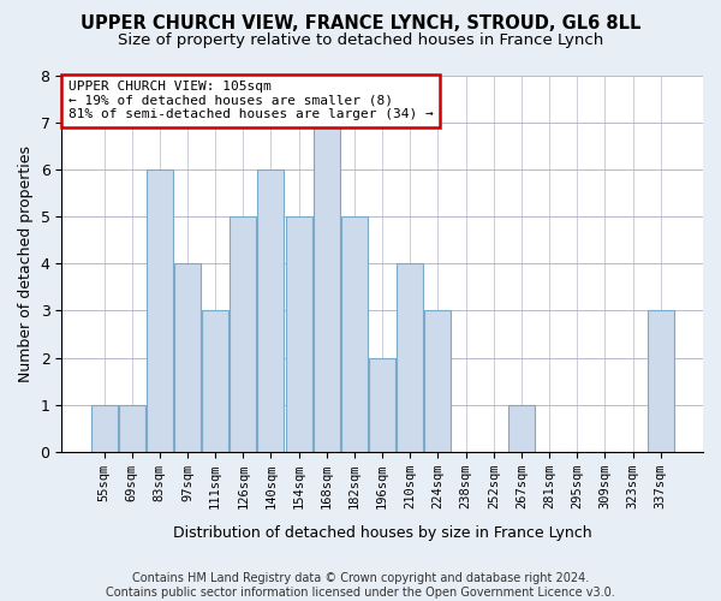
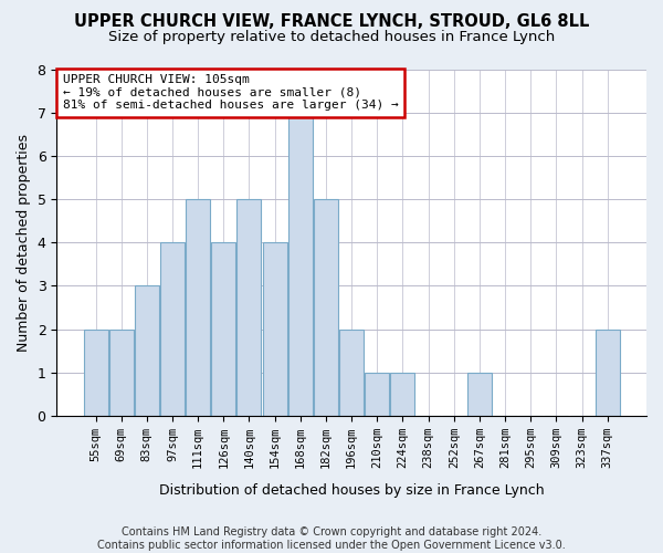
55sqm: 1 -> 2
69sqm: 1 -> 2
83sqm: 6 -> 3
111sqm: 3 -> 5
126sqm: 5 -> 4
140sqm: 6 -> 5
154sqm: 5 -> 4
210sqm: 4 -> 1
224sqm: 3 -> 1
337sqm: 3 -> 2
